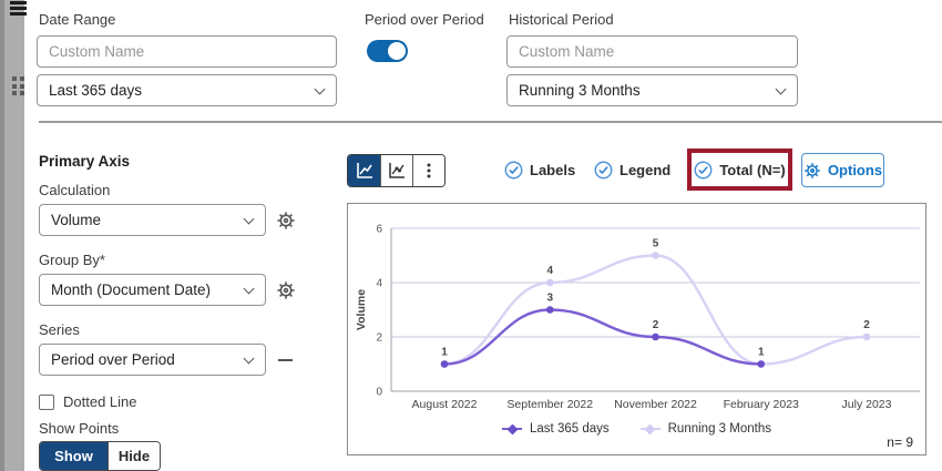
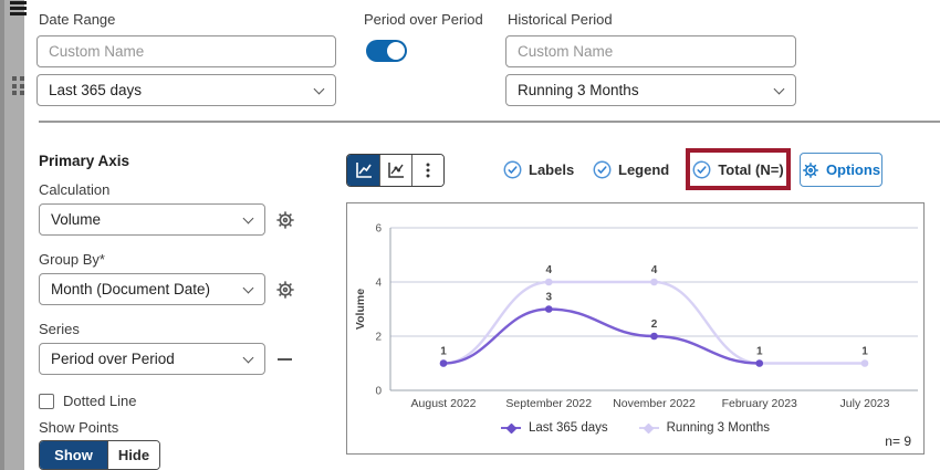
Running 3 Months/November 2022: 5 -> 4
Running 3 Months/July 2023: 2 -> 1
